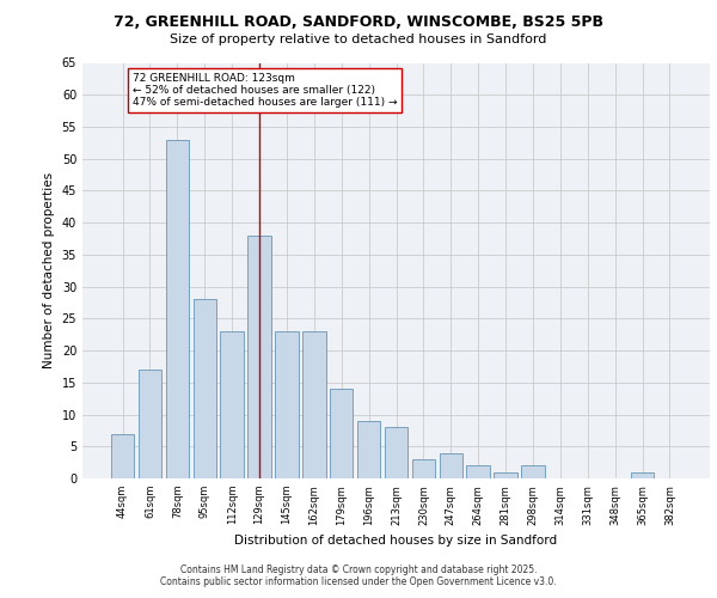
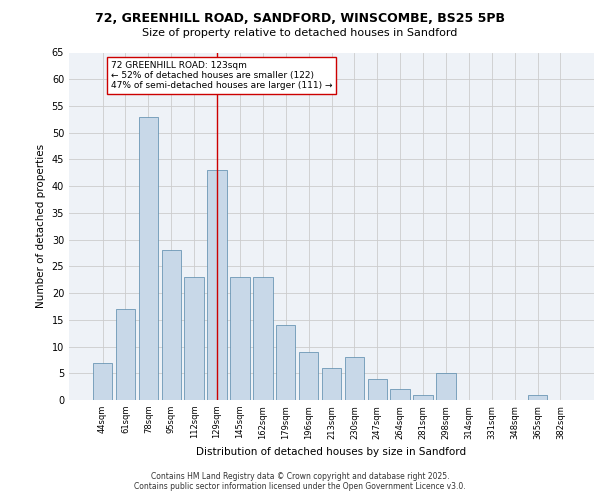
129sqm: 38 -> 43
213sqm: 8 -> 6
230sqm: 3 -> 8
298sqm: 2 -> 5
